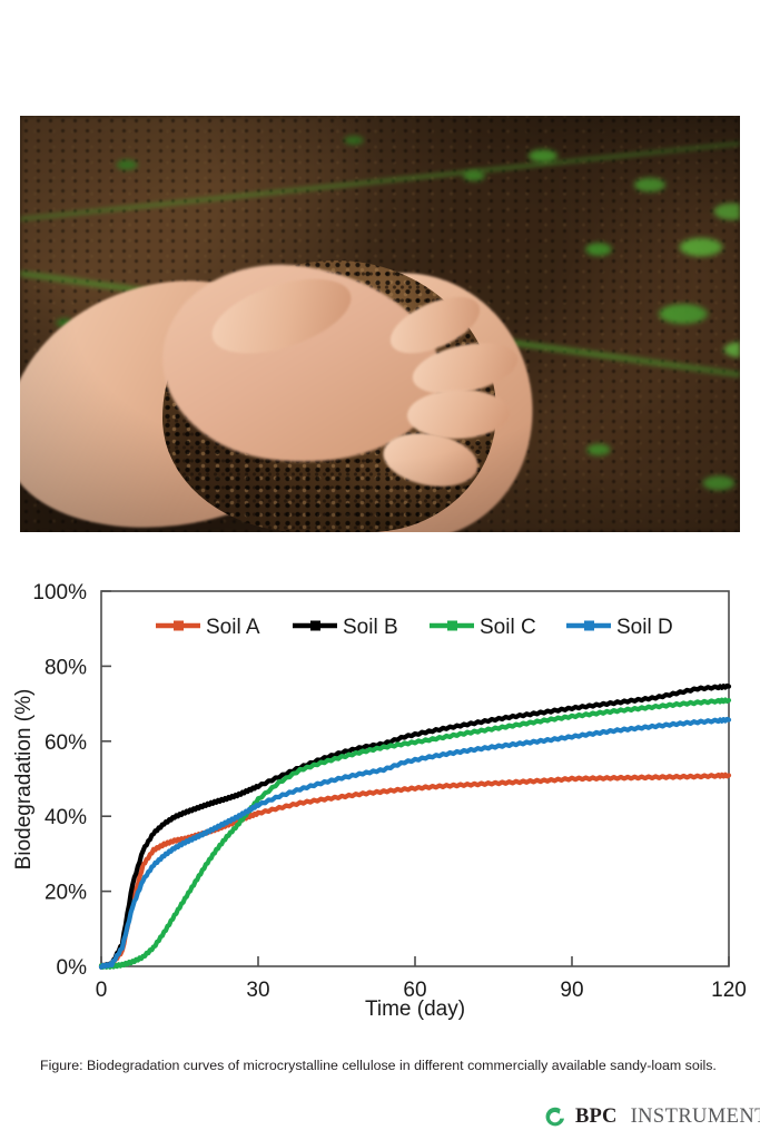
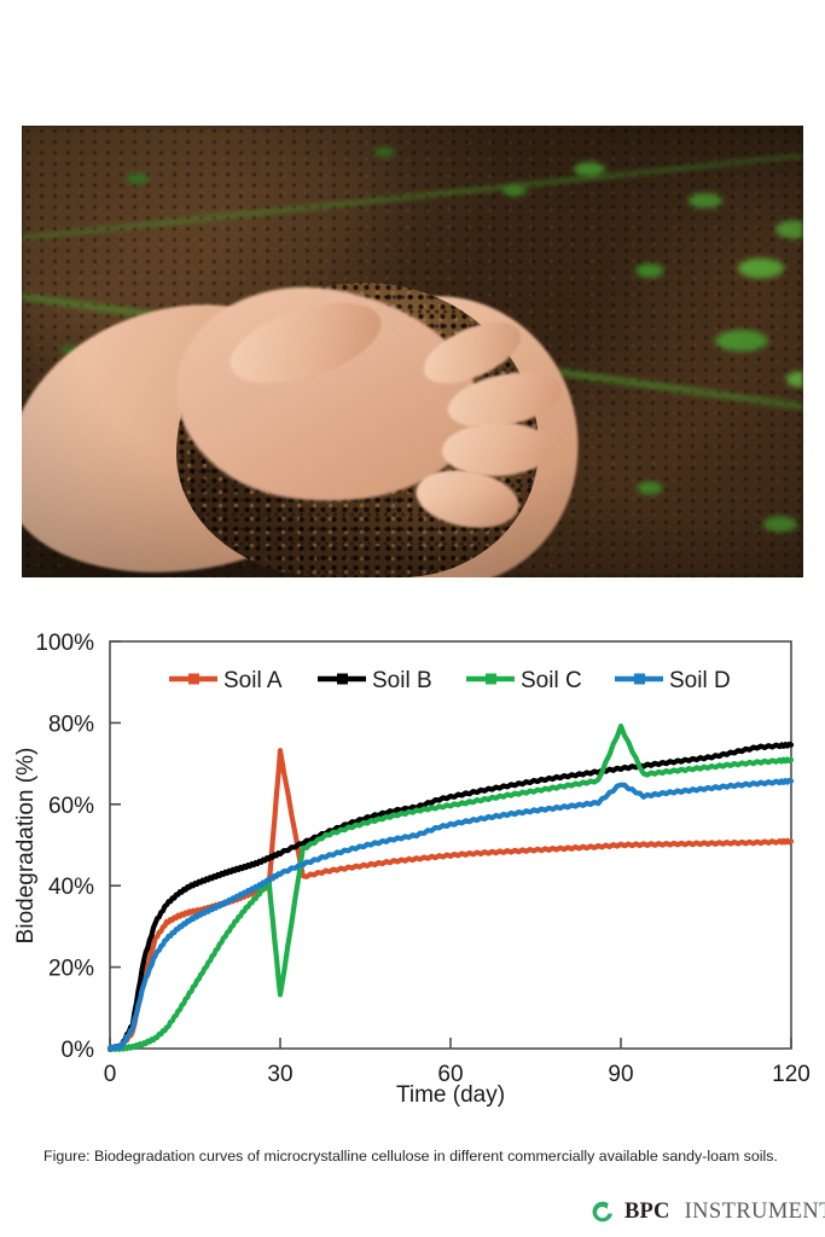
Soil A/30: 41% -> 73%
Soil C/30: 44% -> 13%
Soil C/90: 67% -> 79%
Soil D/90: 61% -> 65%
